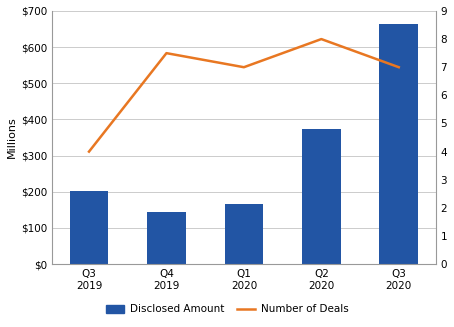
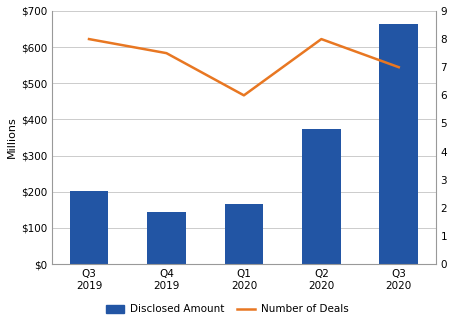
Number of Deals/Q3 2019: 4.0 -> 8.0
Number of Deals/Q1 2020: 7.0 -> 6.0
